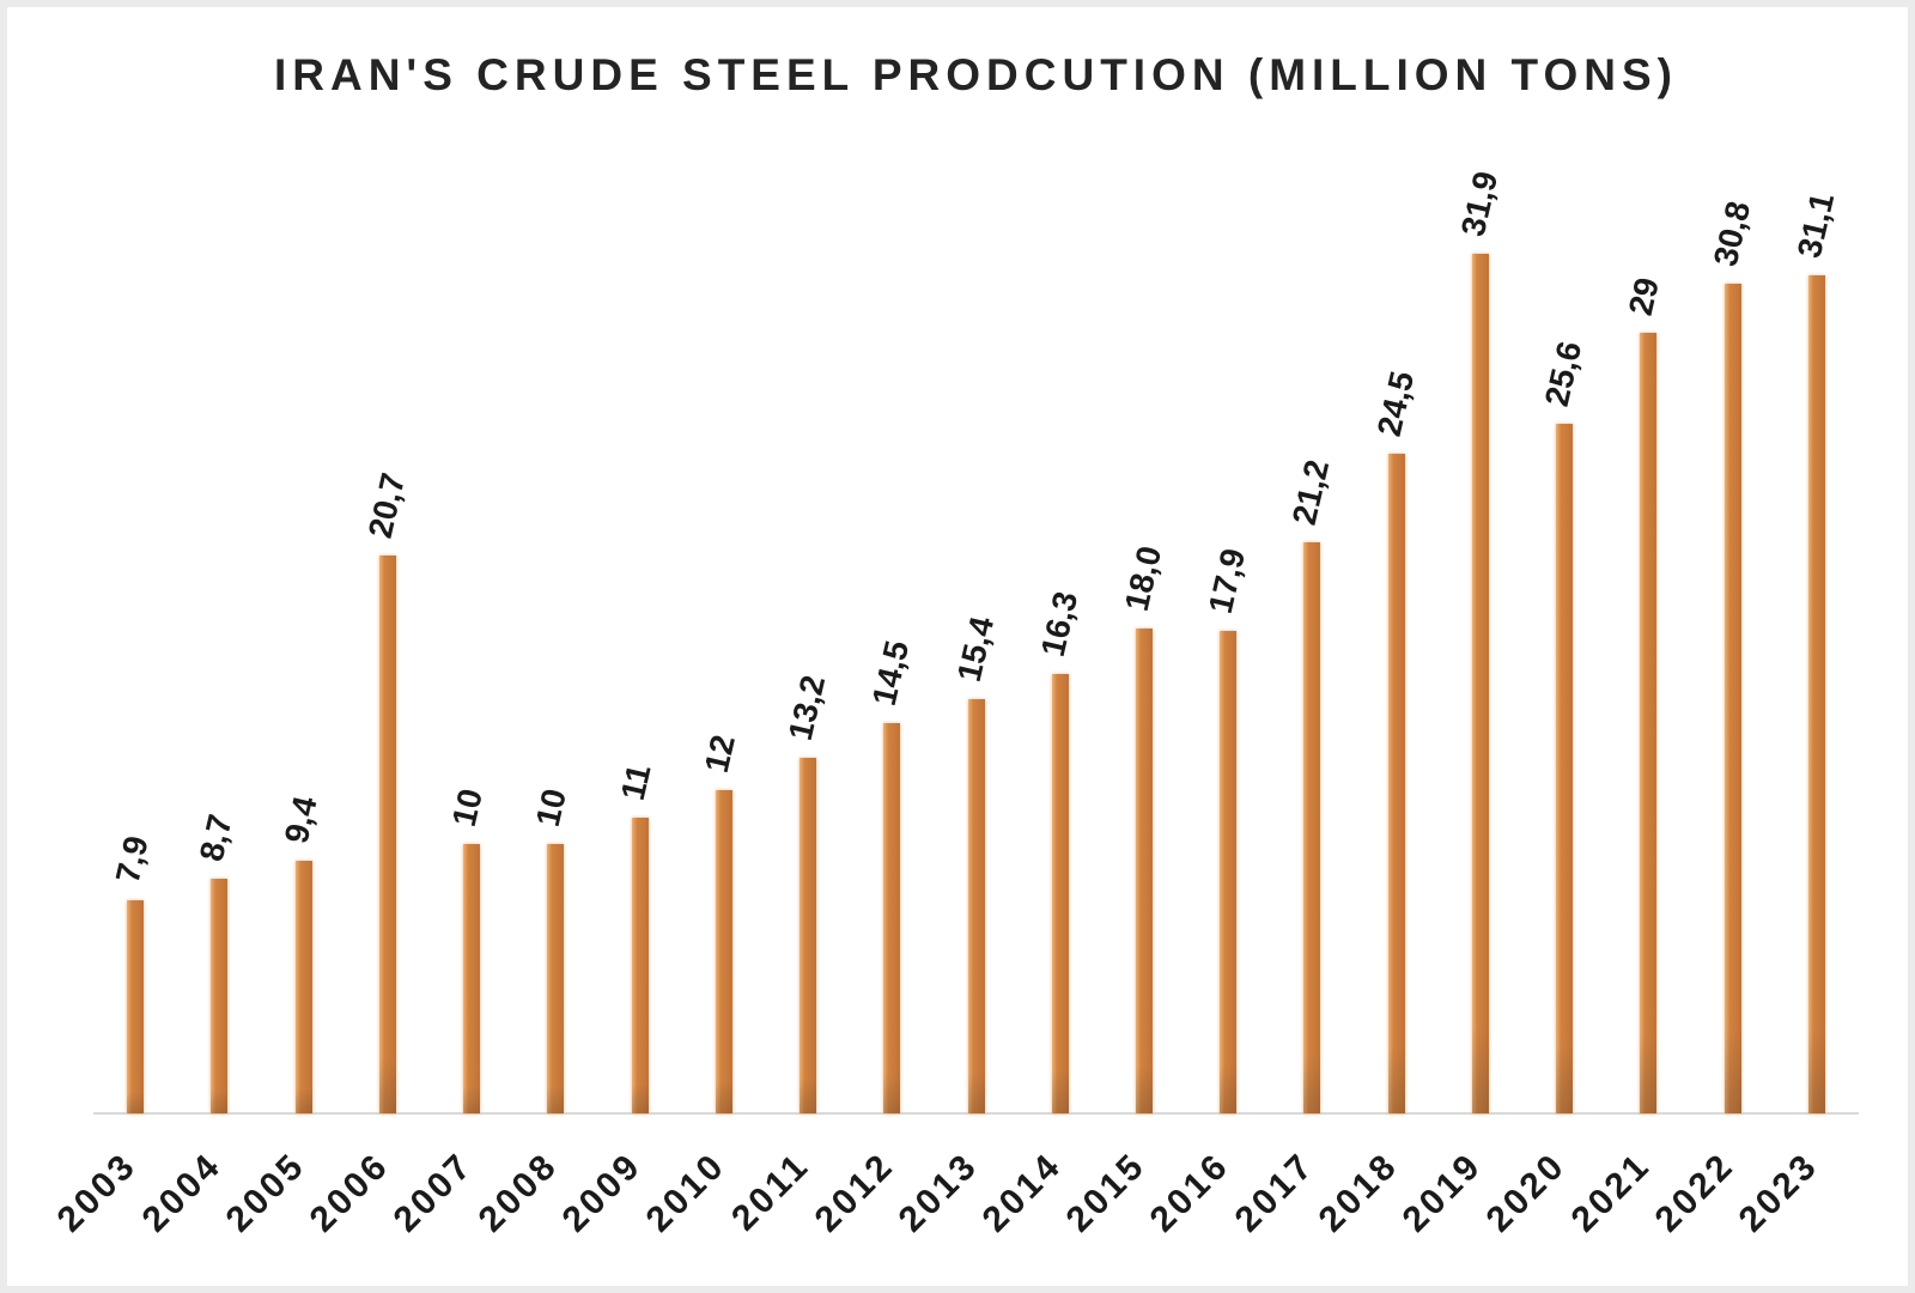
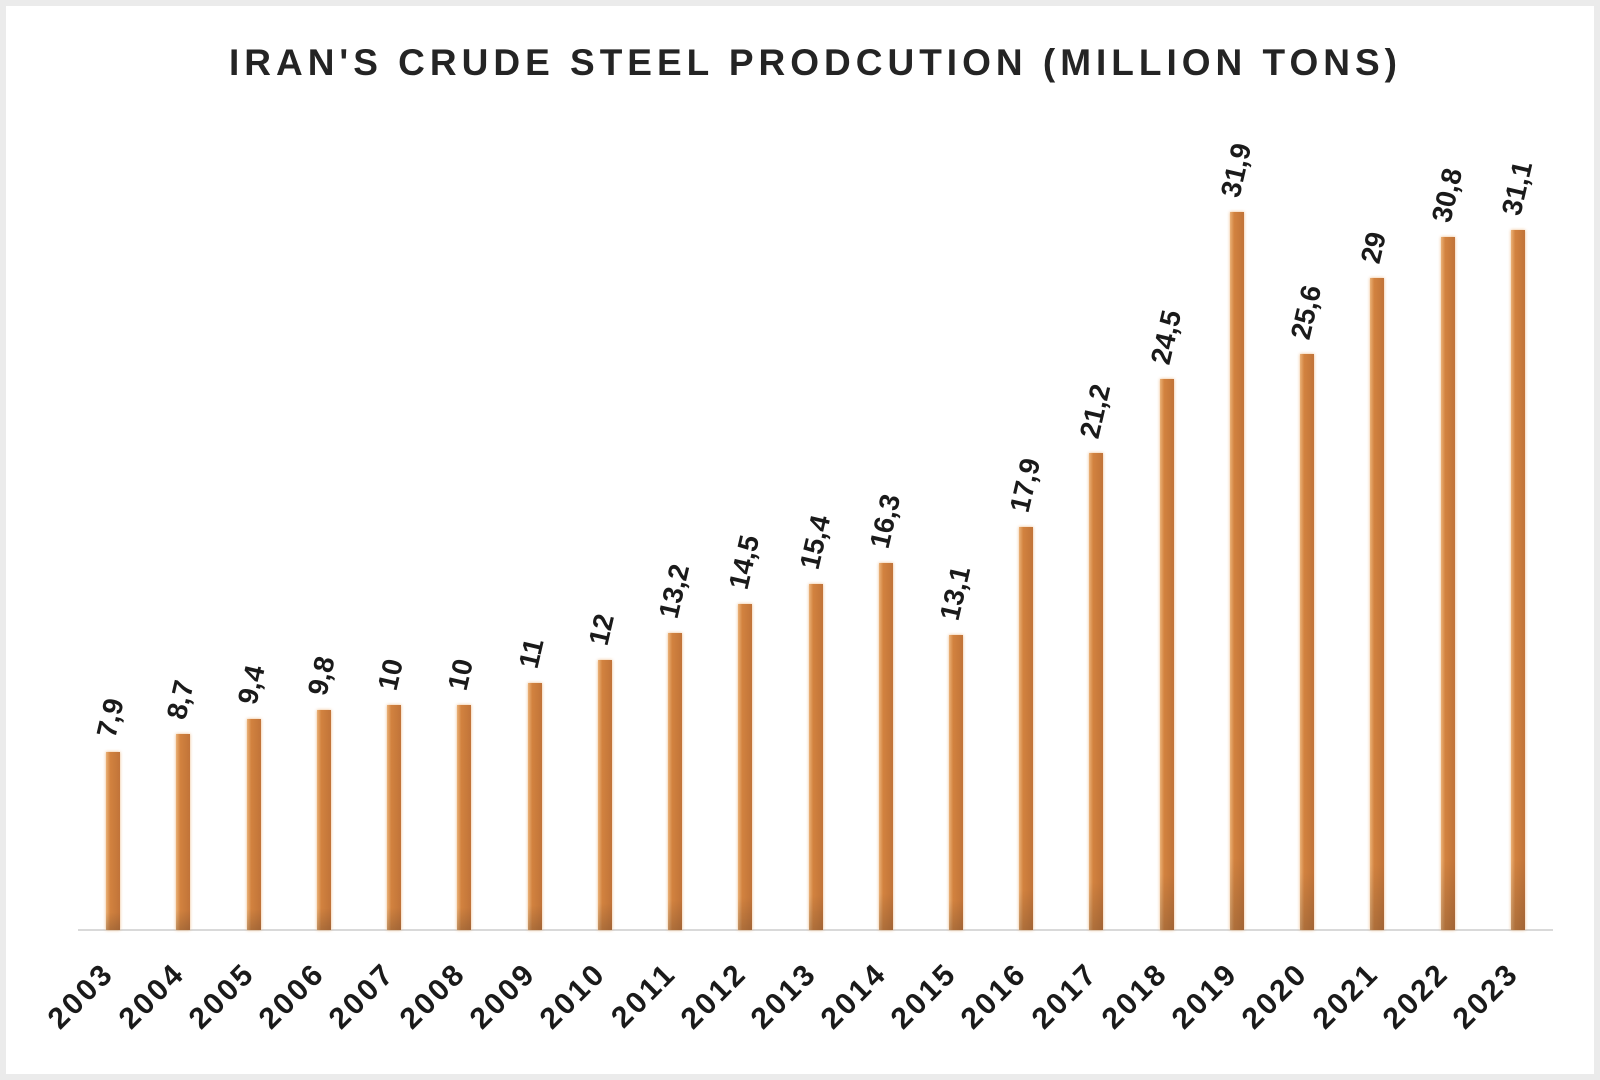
2006: 20,7 -> 9,8
2015: 18,0 -> 13,1
